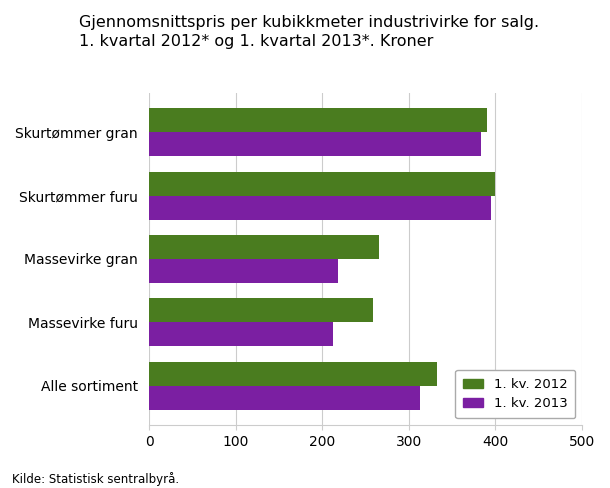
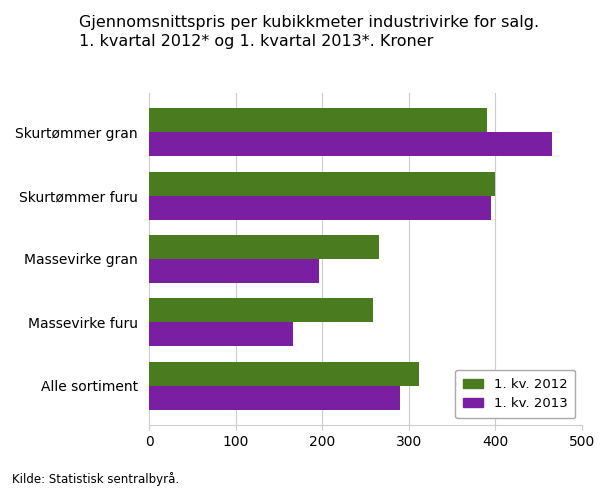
1. kv. 2013/Skurtømmer gran: 383 -> 466
1. kv. 2013/Massevirke gran: 218 -> 196
1. kv. 2013/Massevirke furu: 212 -> 166
1. kv. 2012/Alle sortiment: 333 -> 312
1. kv. 2013/Alle sortiment: 313 -> 290
